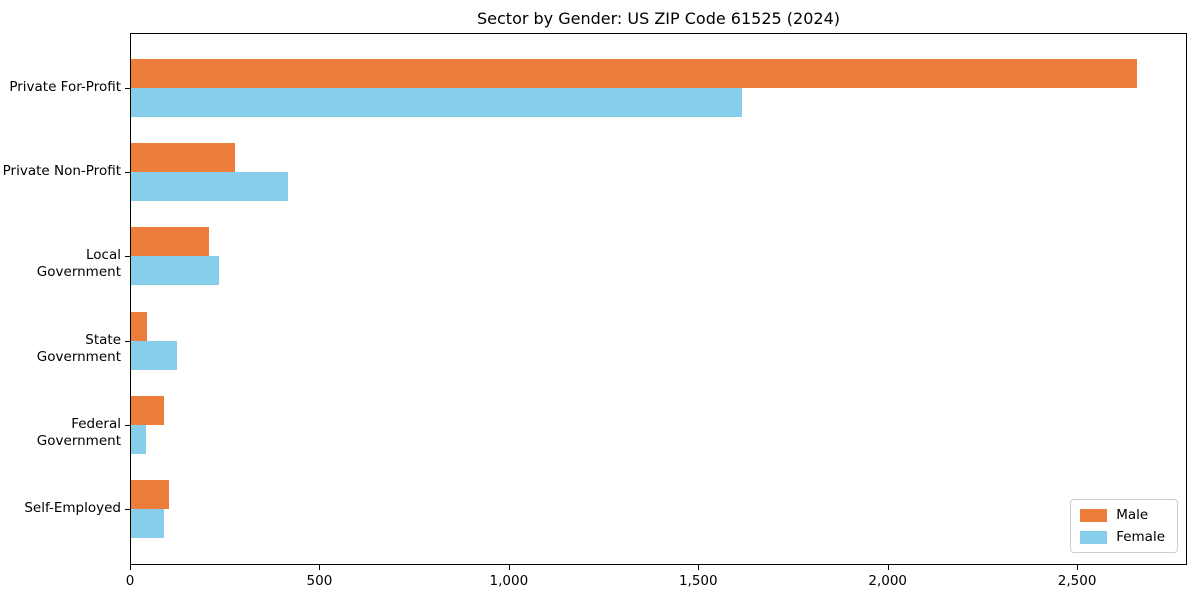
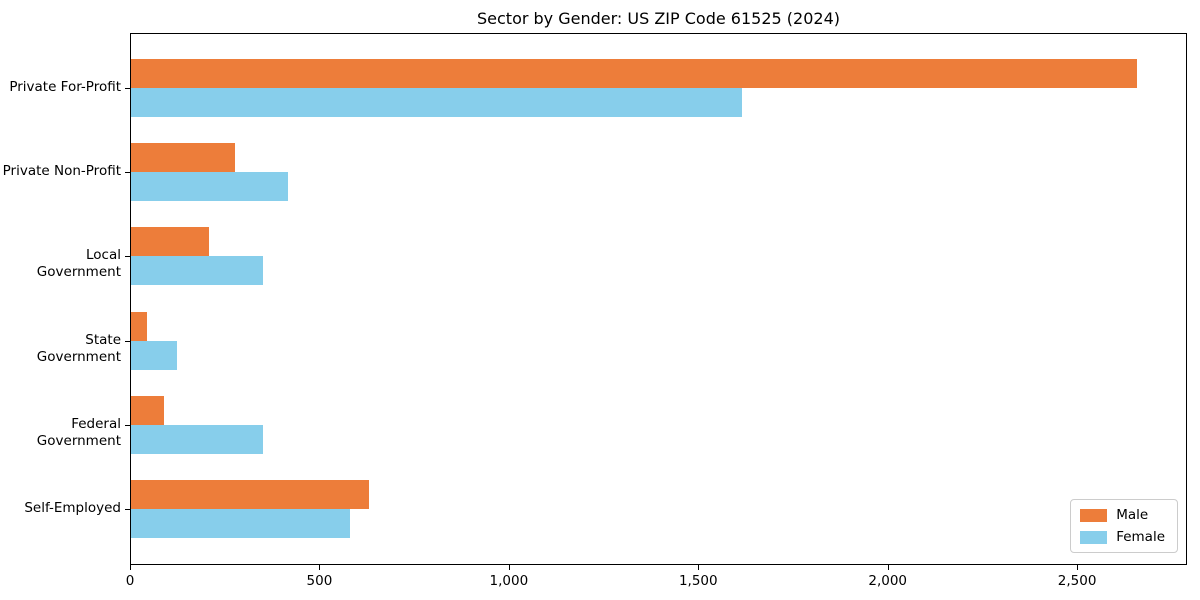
Female/Local Government: 240 -> 350
Female/Federal Government: 40 -> 350
Male/Self-Employed: 100 -> 630
Female/Self-Employed: 90 -> 580
